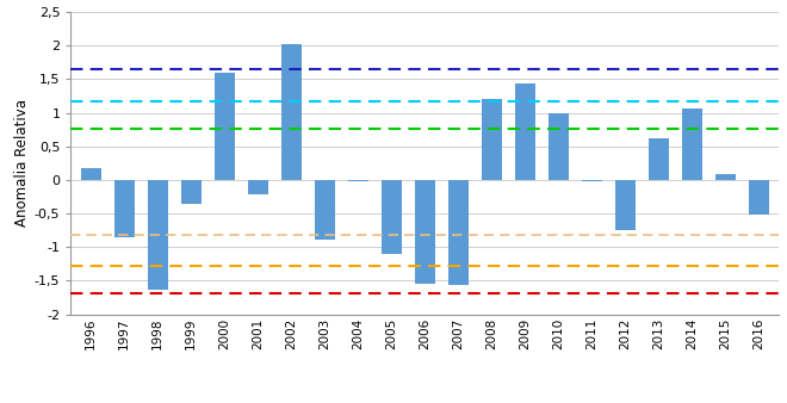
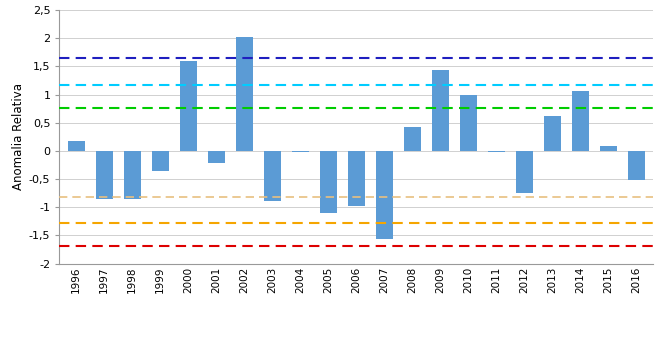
1998: -1,64 -> -0,85
2006: -1,54 -> -0,98
2008: 1,20 -> 0,42
